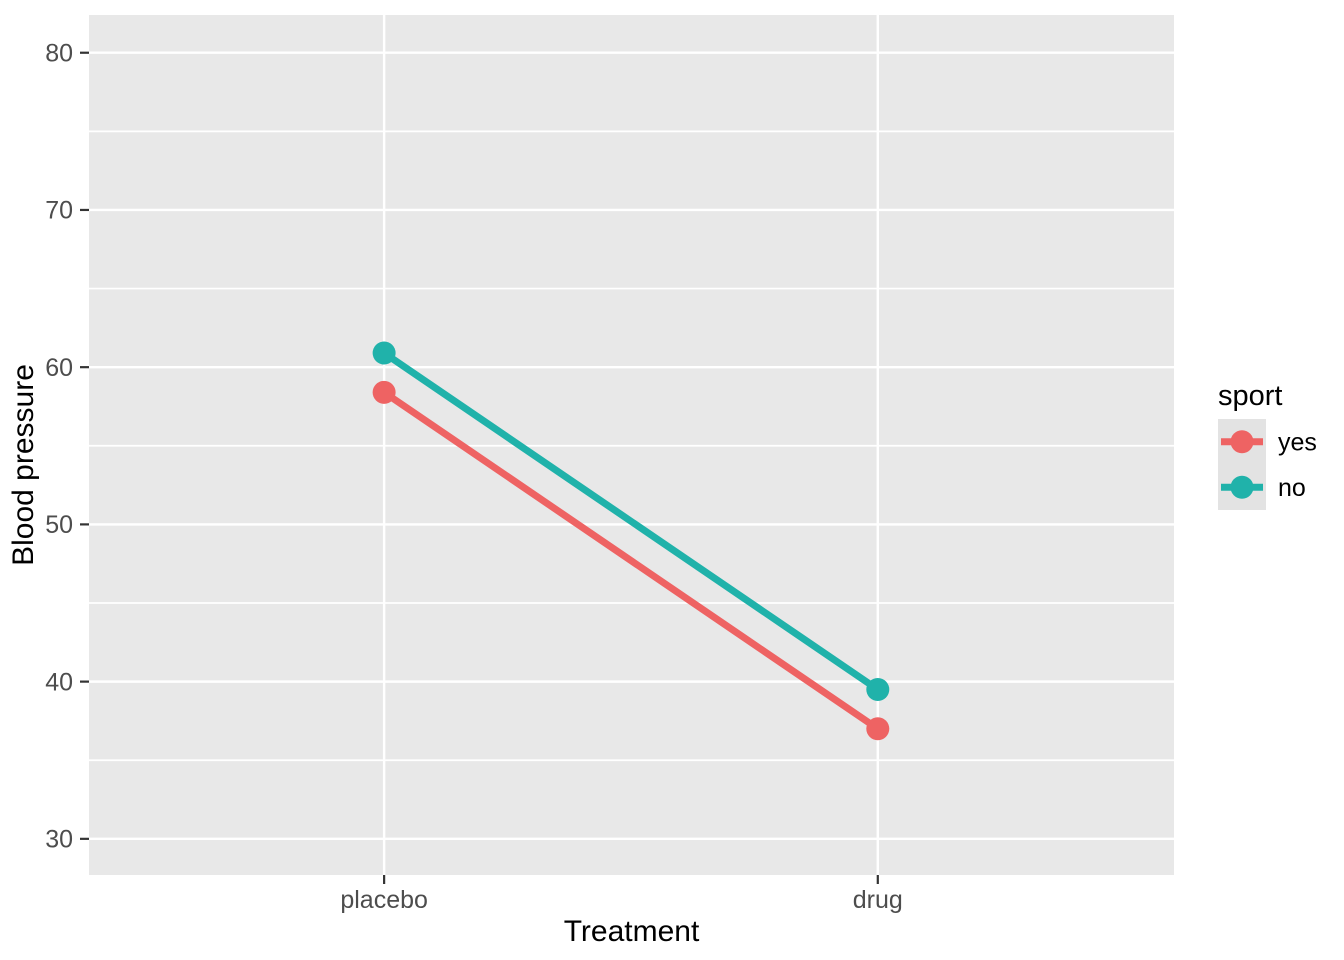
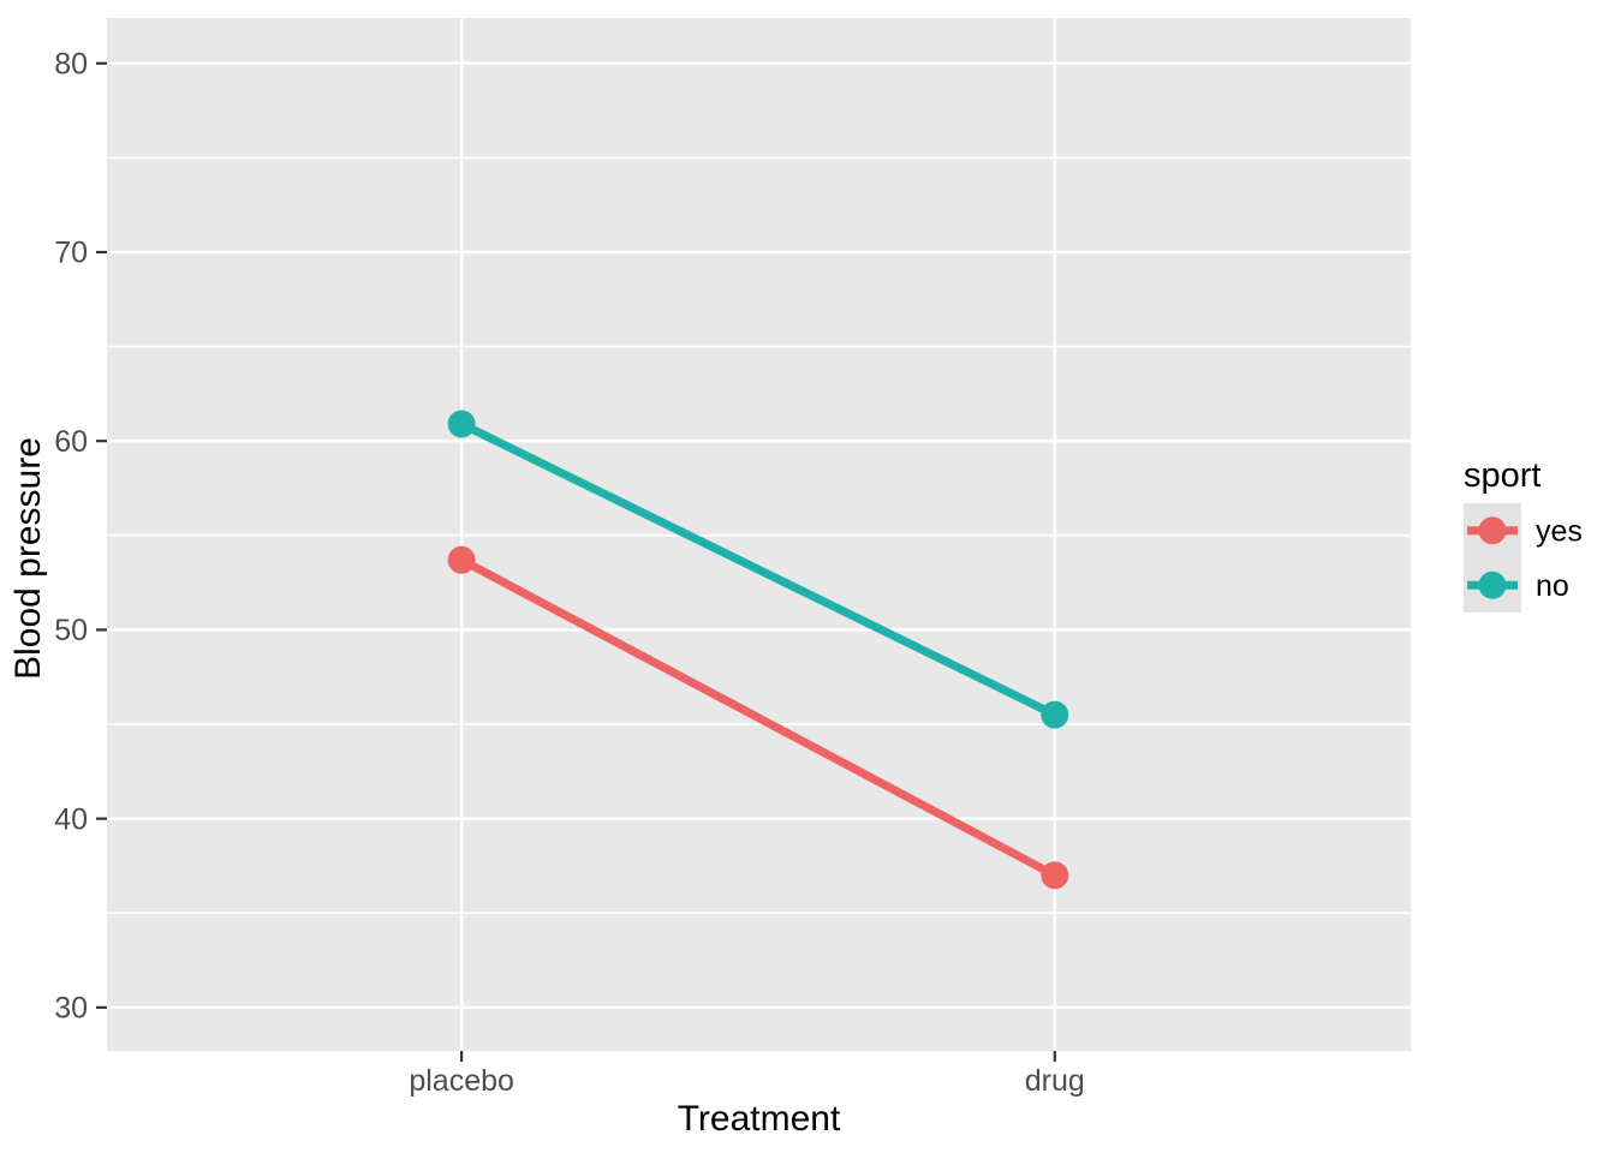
yes/placebo: 58.4 -> 53.7
no/drug: 39.5 -> 45.5
